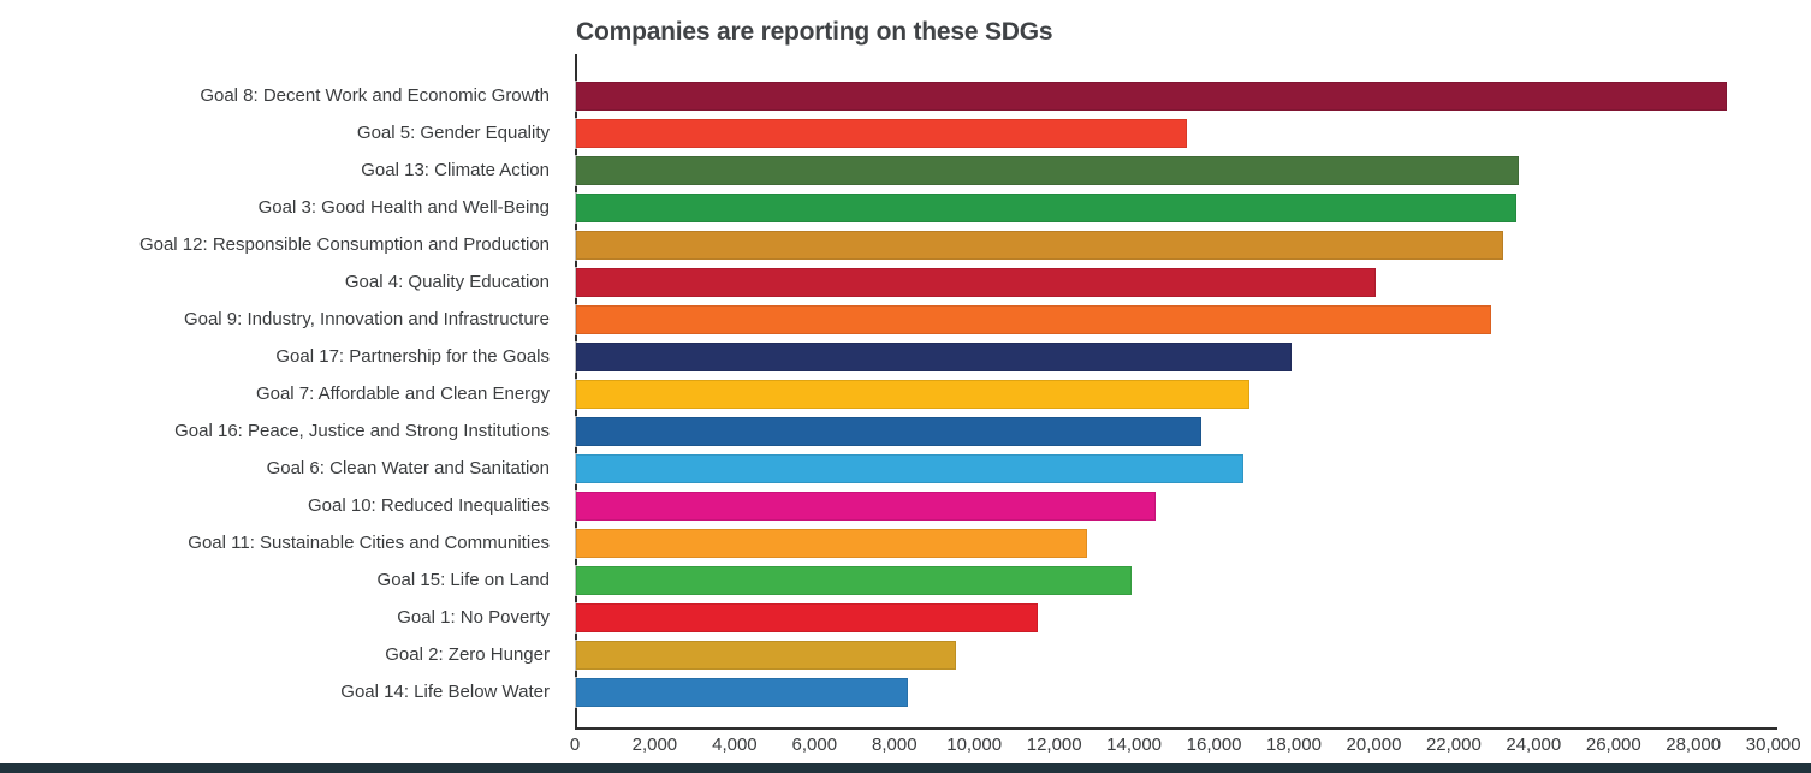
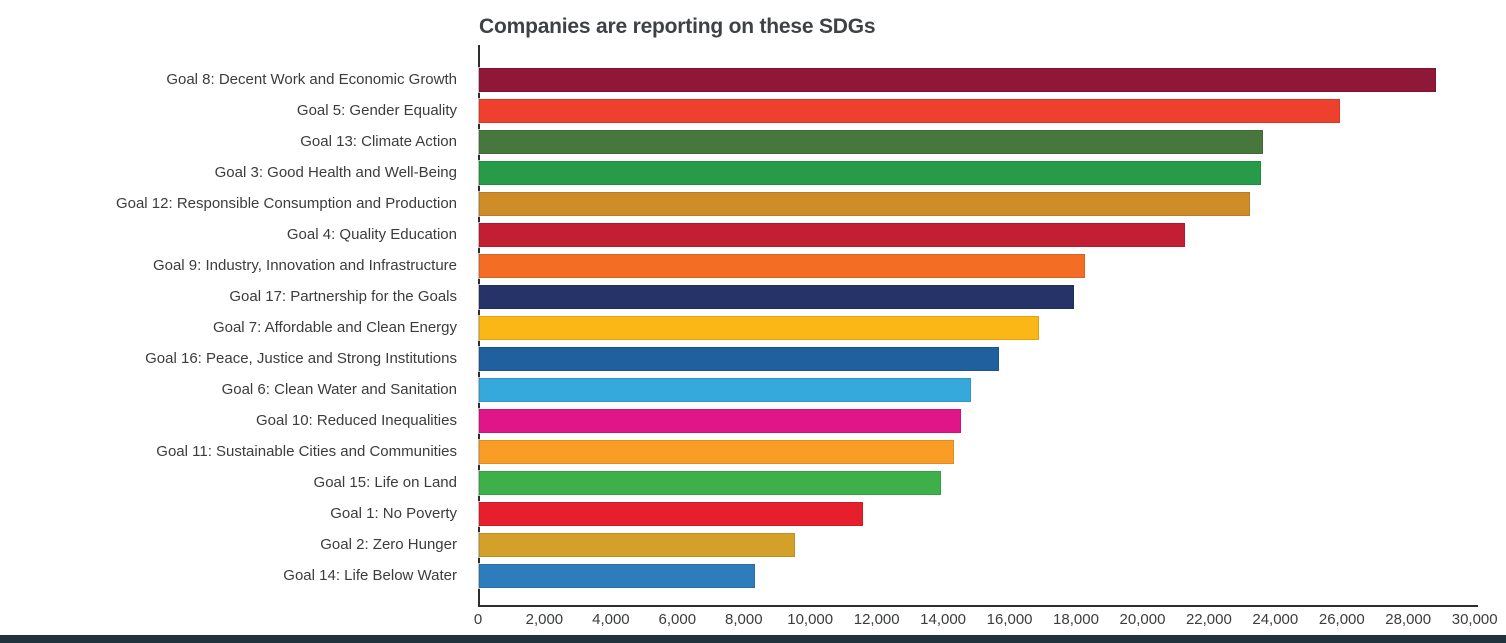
Goal 5: Gender Equality: 15300 -> 25900
Goal 4: Quality Education: 20000 -> 21200
Goal 9: Industry, Innovation and Infrastructure: 22900 -> 18200
Goal 6: Clean Water and Sanitation: 16700 -> 14800
Goal 11: Sustainable Cities and Communities: 12800 -> 14300
